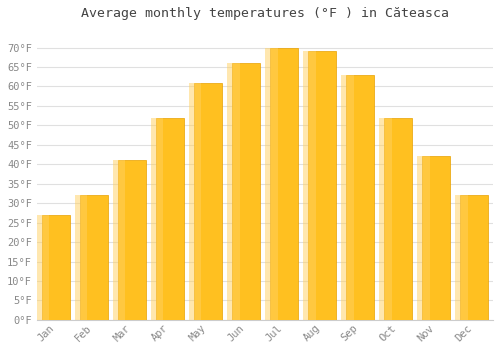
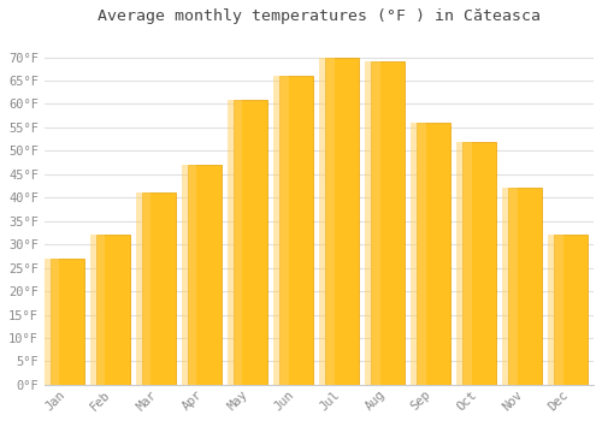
Apr: 52°F -> 47°F
Sep: 63°F -> 56°F
